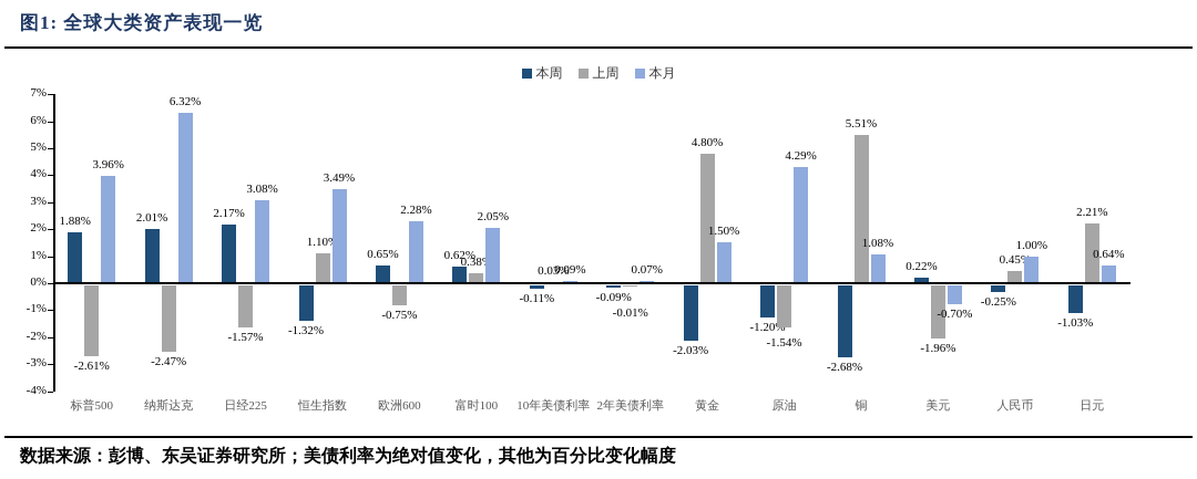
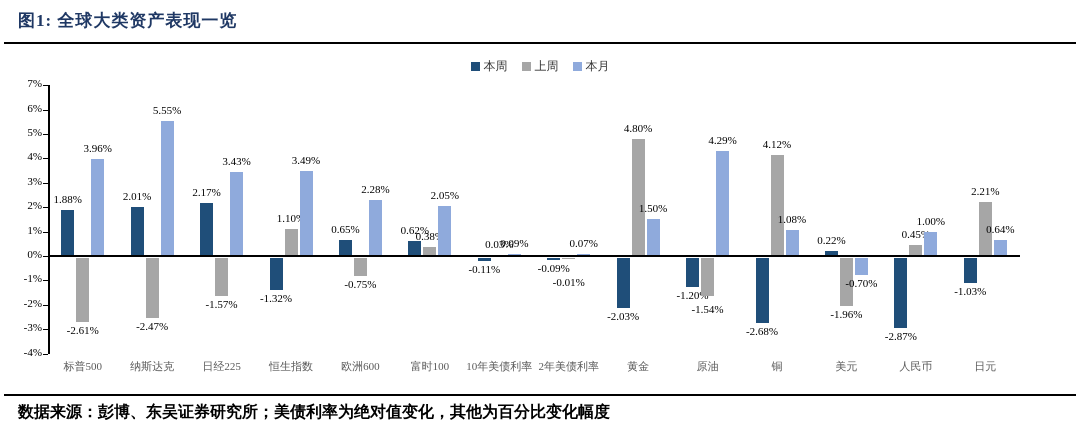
本月/纳斯达克: 6.32% -> 5.55%
本月/日经225: 3.08% -> 3.43%
上周/铜: 5.51% -> 4.12%
本周/人民币: -0.25% -> -2.87%
